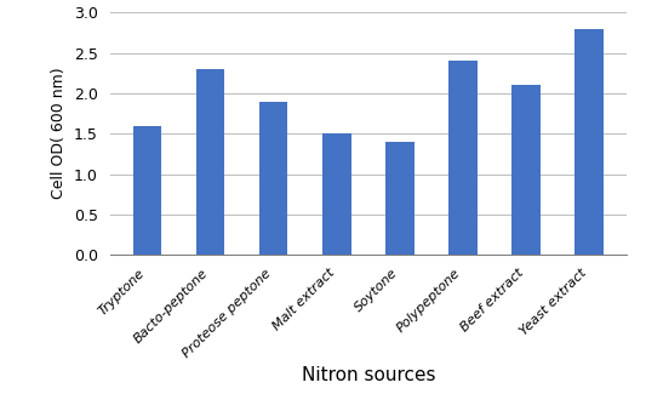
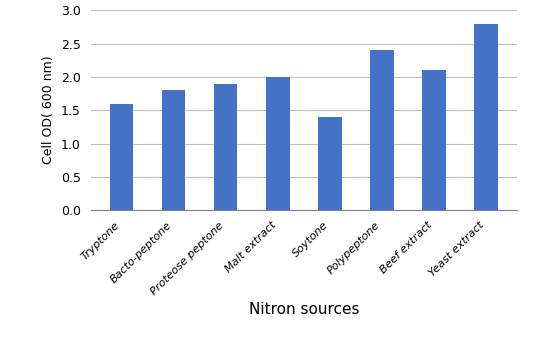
Bacto-peptone: 2.3 -> 1.8
Malt extract: 1.5 -> 2.0
